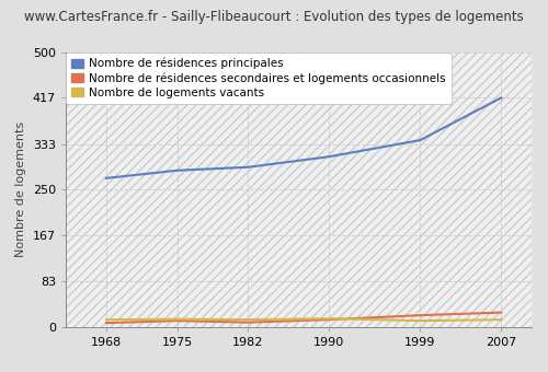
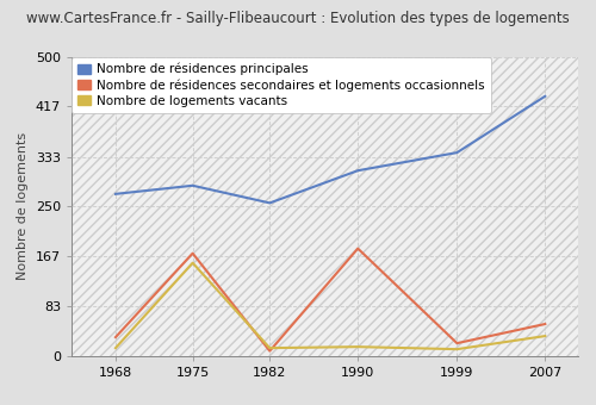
Nombre de résidences secondaires et logements occasionnels/1968: 8 -> 32
Nombre de résidences secondaires et logements occasionnels/1975: 12 -> 172
Nombre de logements vacants/1975: 15 -> 156
Nombre de résidences principales/1982: 291 -> 256
Nombre de résidences secondaires et logements occasionnels/1990: 14 -> 180
Nombre de résidences principales/2007: 417 -> 434
Nombre de résidences secondaires et logements occasionnels/2007: 27 -> 54
Nombre de logements vacants/2007: 14 -> 34
